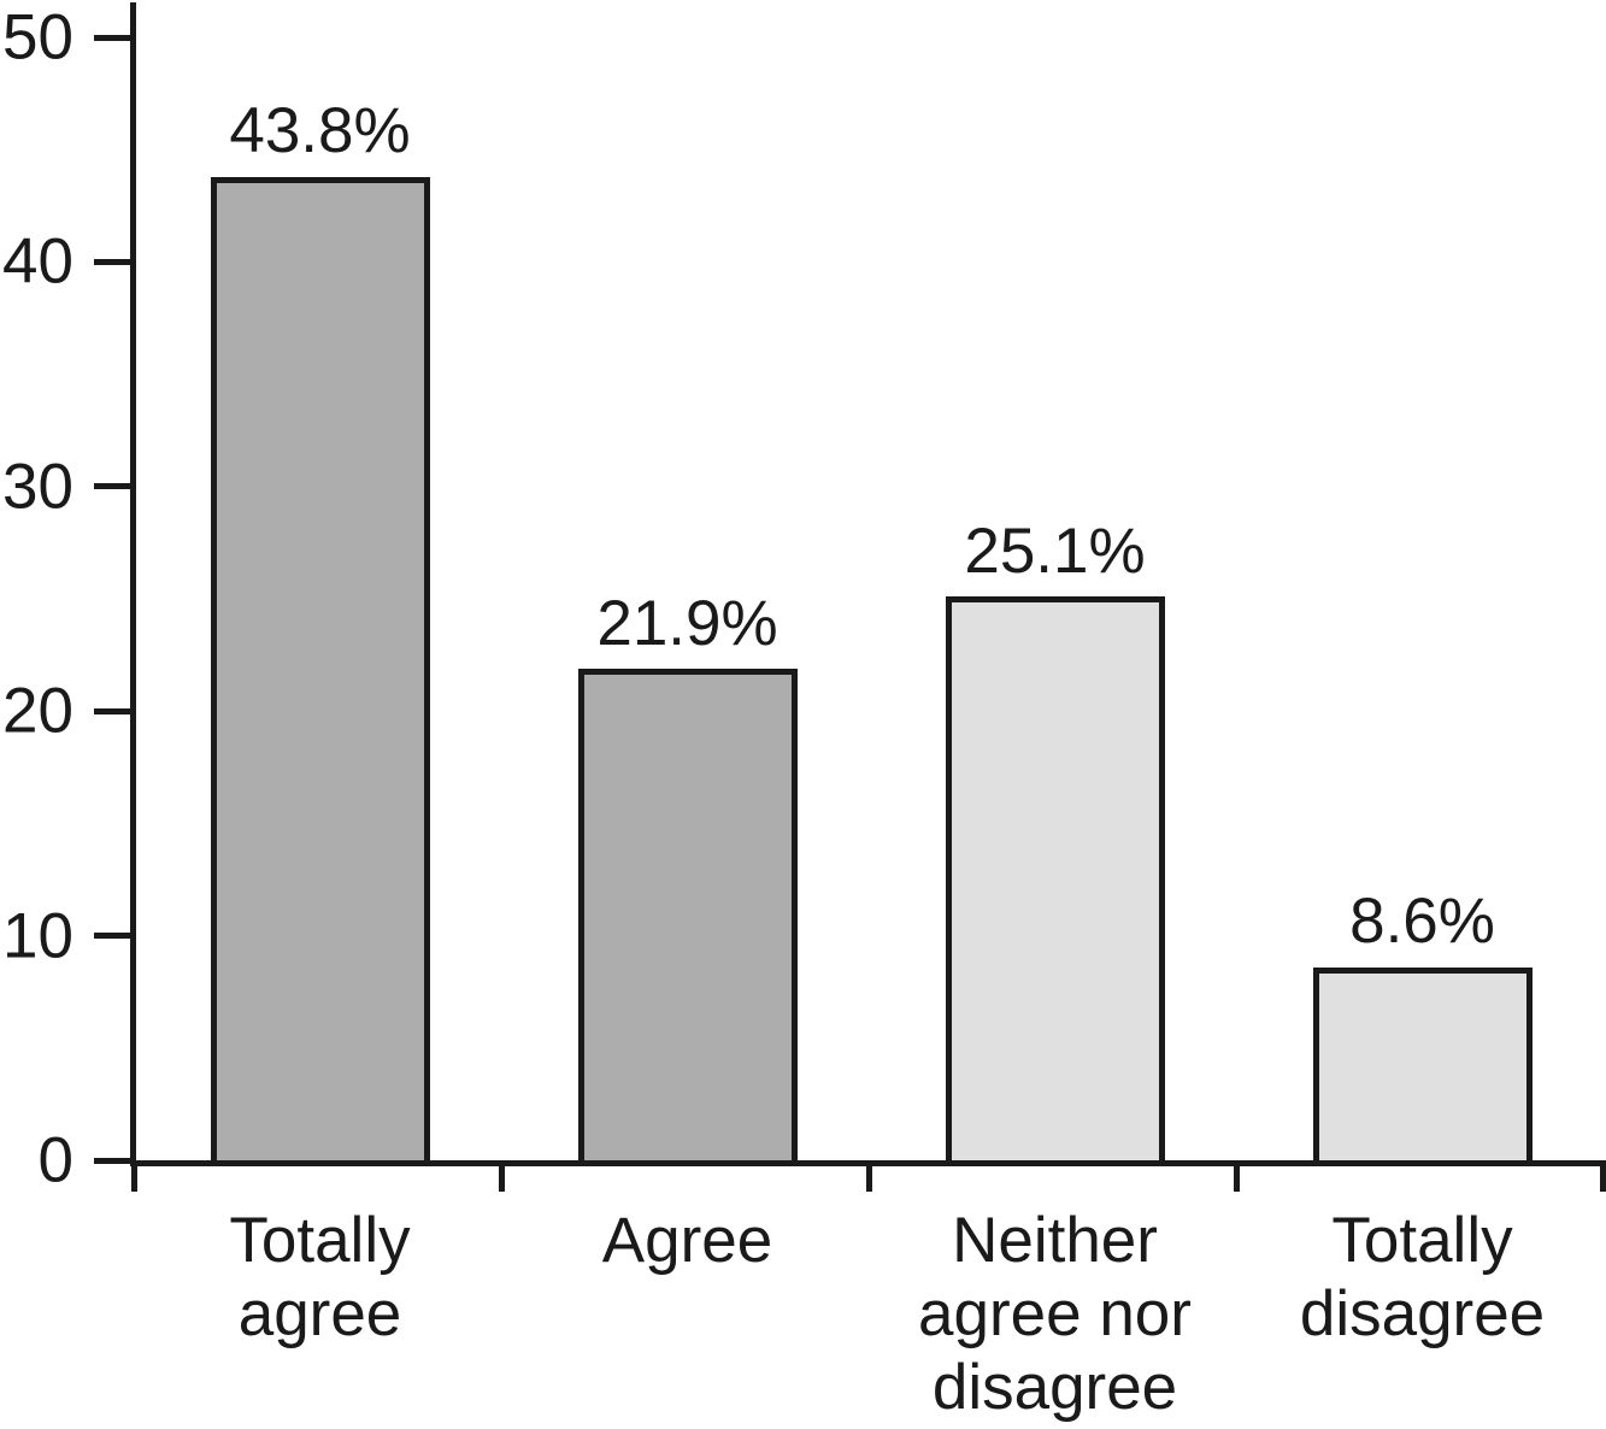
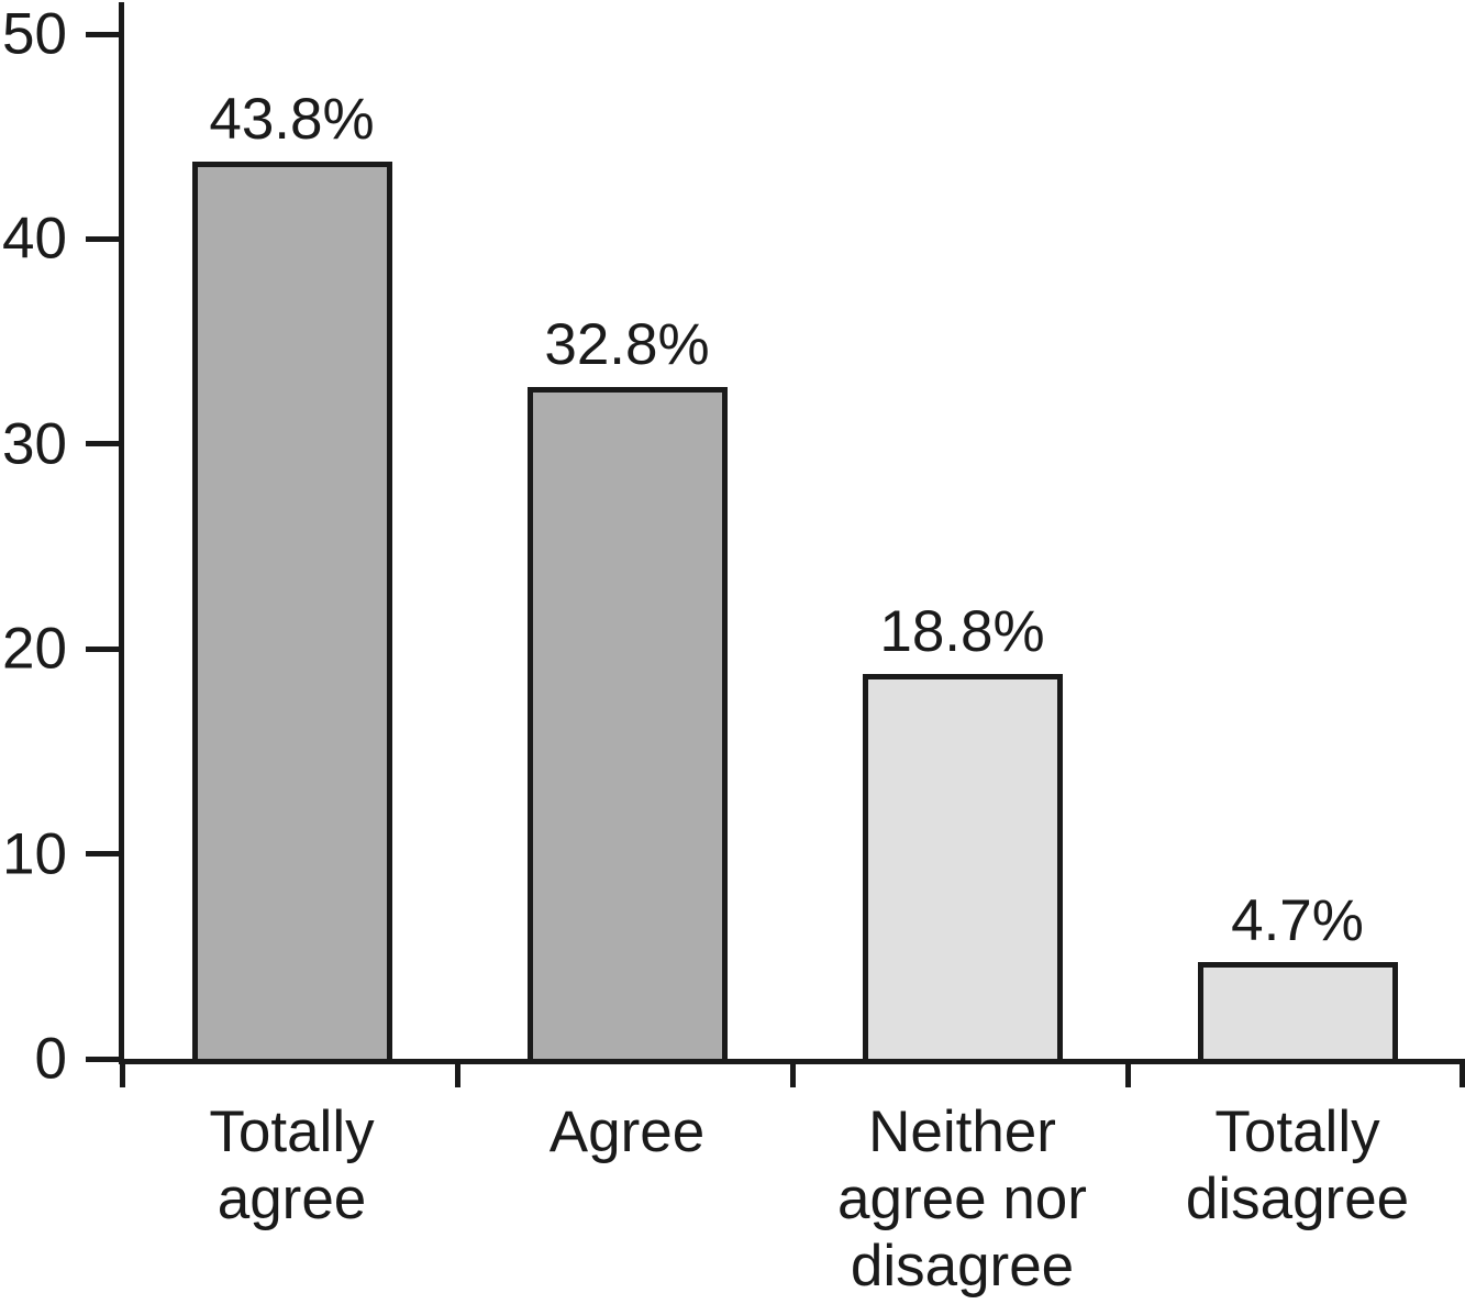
Agree: 21.9% -> 32.8%
Neither agree nor disagree: 25.1% -> 18.8%
Totally disagree: 8.6% -> 4.7%
